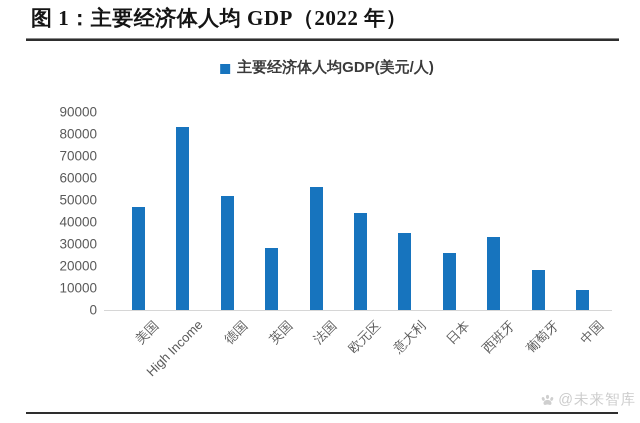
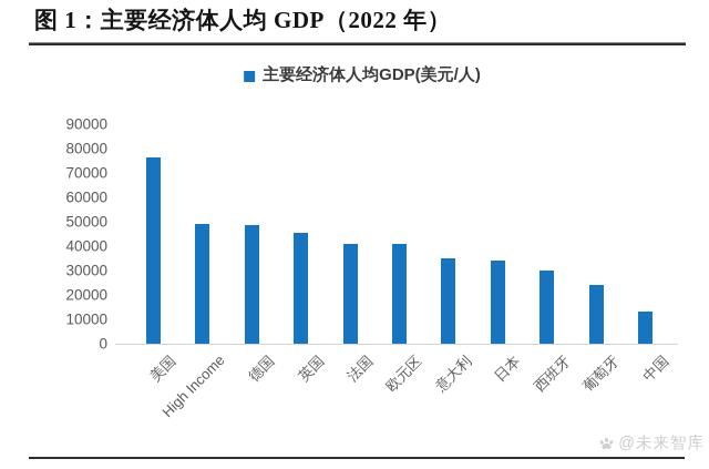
美国: 47000 -> 76000
High Income: 83000 -> 49000
德国: 52000 -> 48000
英国: 28000 -> 45000
法国: 56000 -> 41000
欧元区: 44000 -> 41000
日本: 26000 -> 34000
西班牙: 33000 -> 30000
葡萄牙: 18000 -> 24000
中国: 9000 -> 13000
